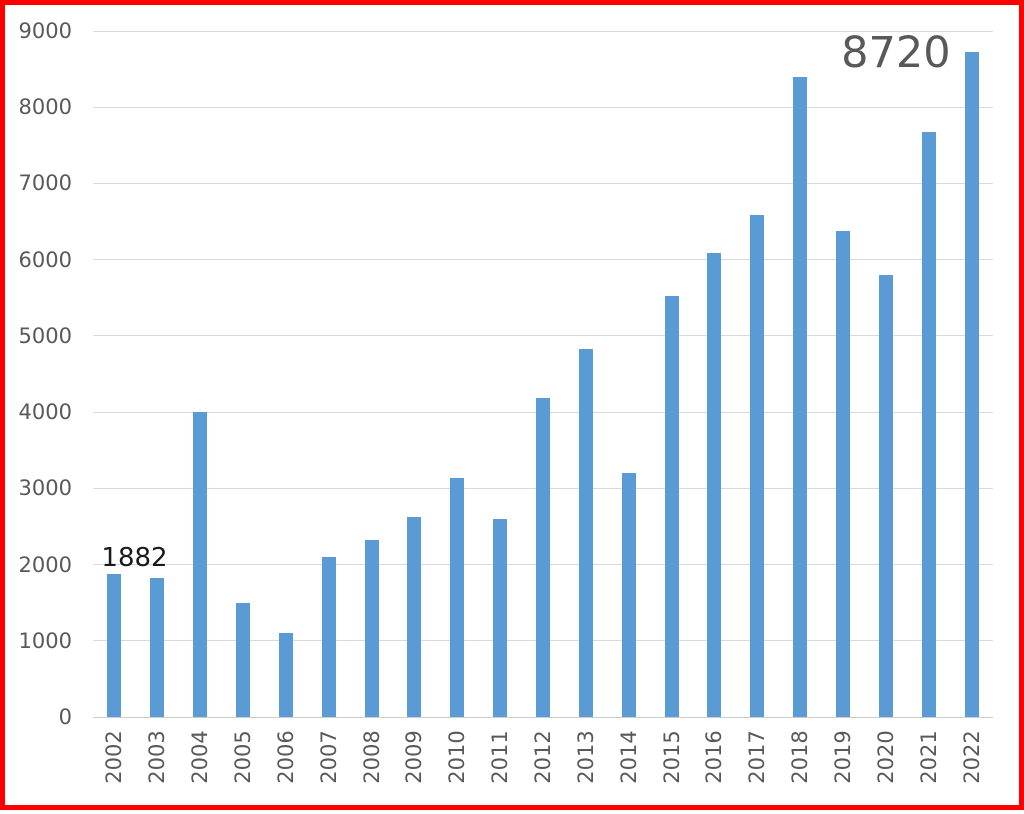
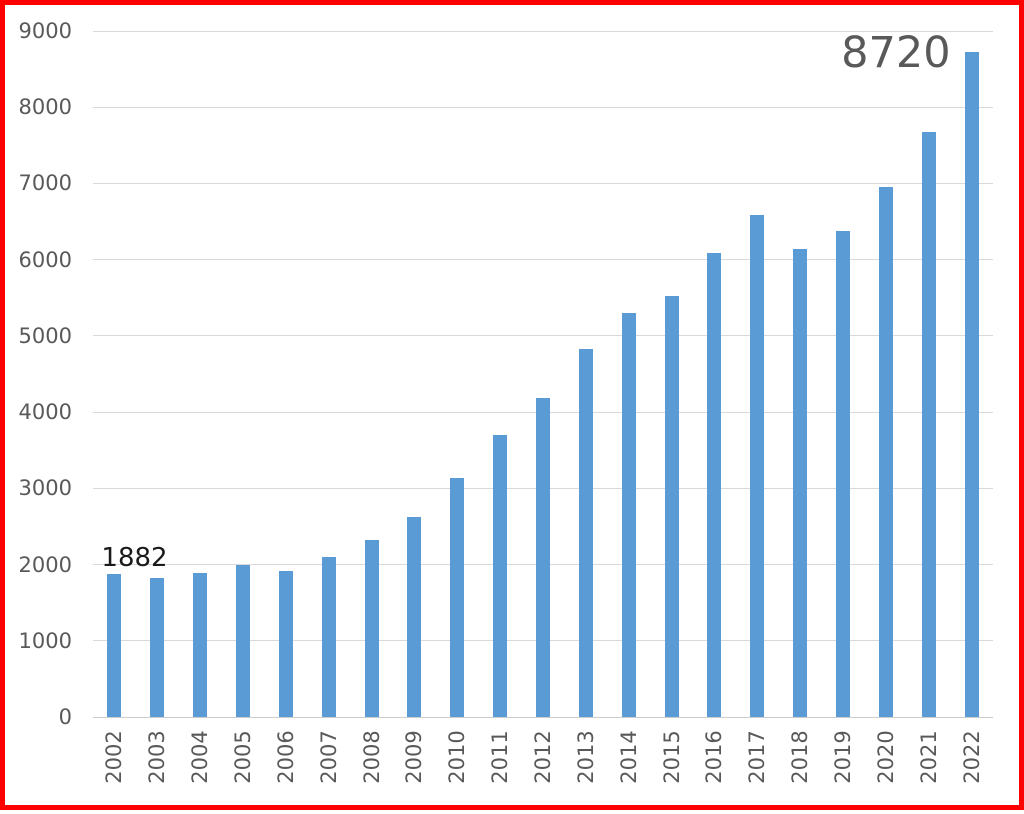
2004: 4000 -> 1900
2005: 1500 -> 2000
2006: 1100 -> 1900
2011: 2600 -> 3700
2014: 3200 -> 5300
2018: 8400 -> 6100
2020: 5800 -> 7000
